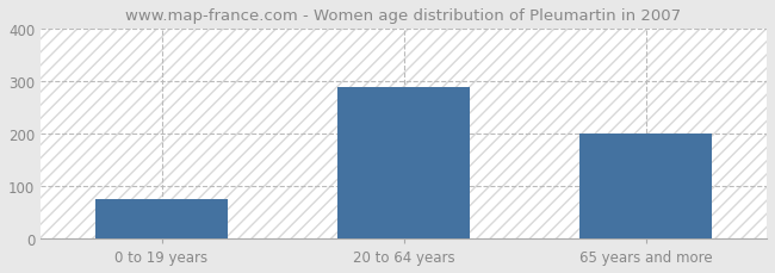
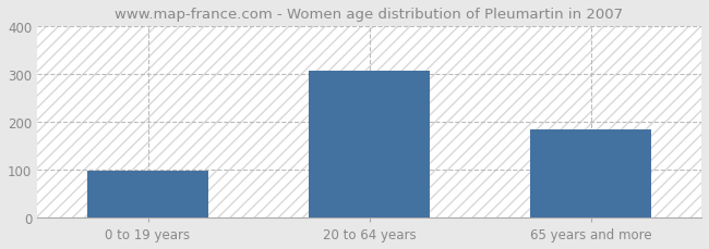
0 to 19 years: 75 -> 97
20 to 64 years: 290 -> 307
65 years and more: 200 -> 184
